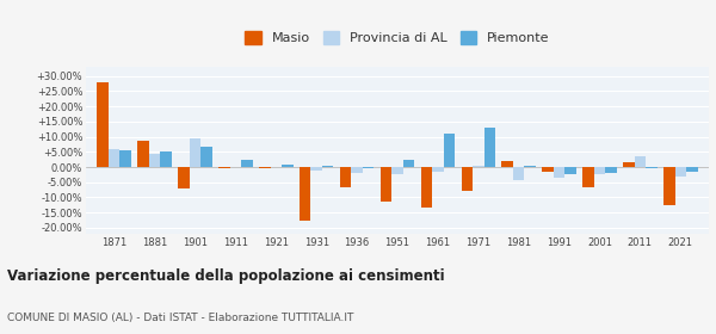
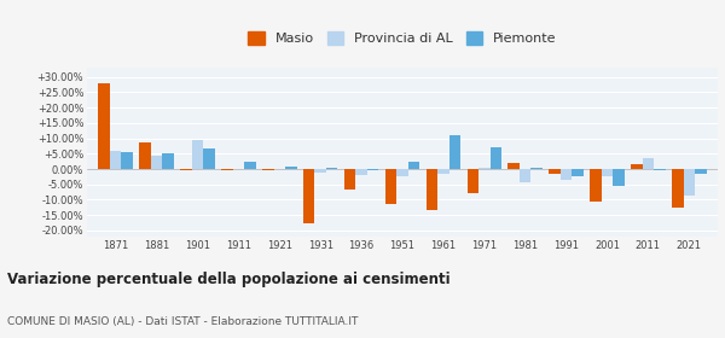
Masio/1901: -7.0% -> -0.5%
Piemonte/1971: 13.0% -> 7.0%
Masio/2001: -6.5% -> -10.5%
Piemonte/2001: -2.0% -> -5.5%
Provincia di AL/2021: -3.0% -> -8.5%
